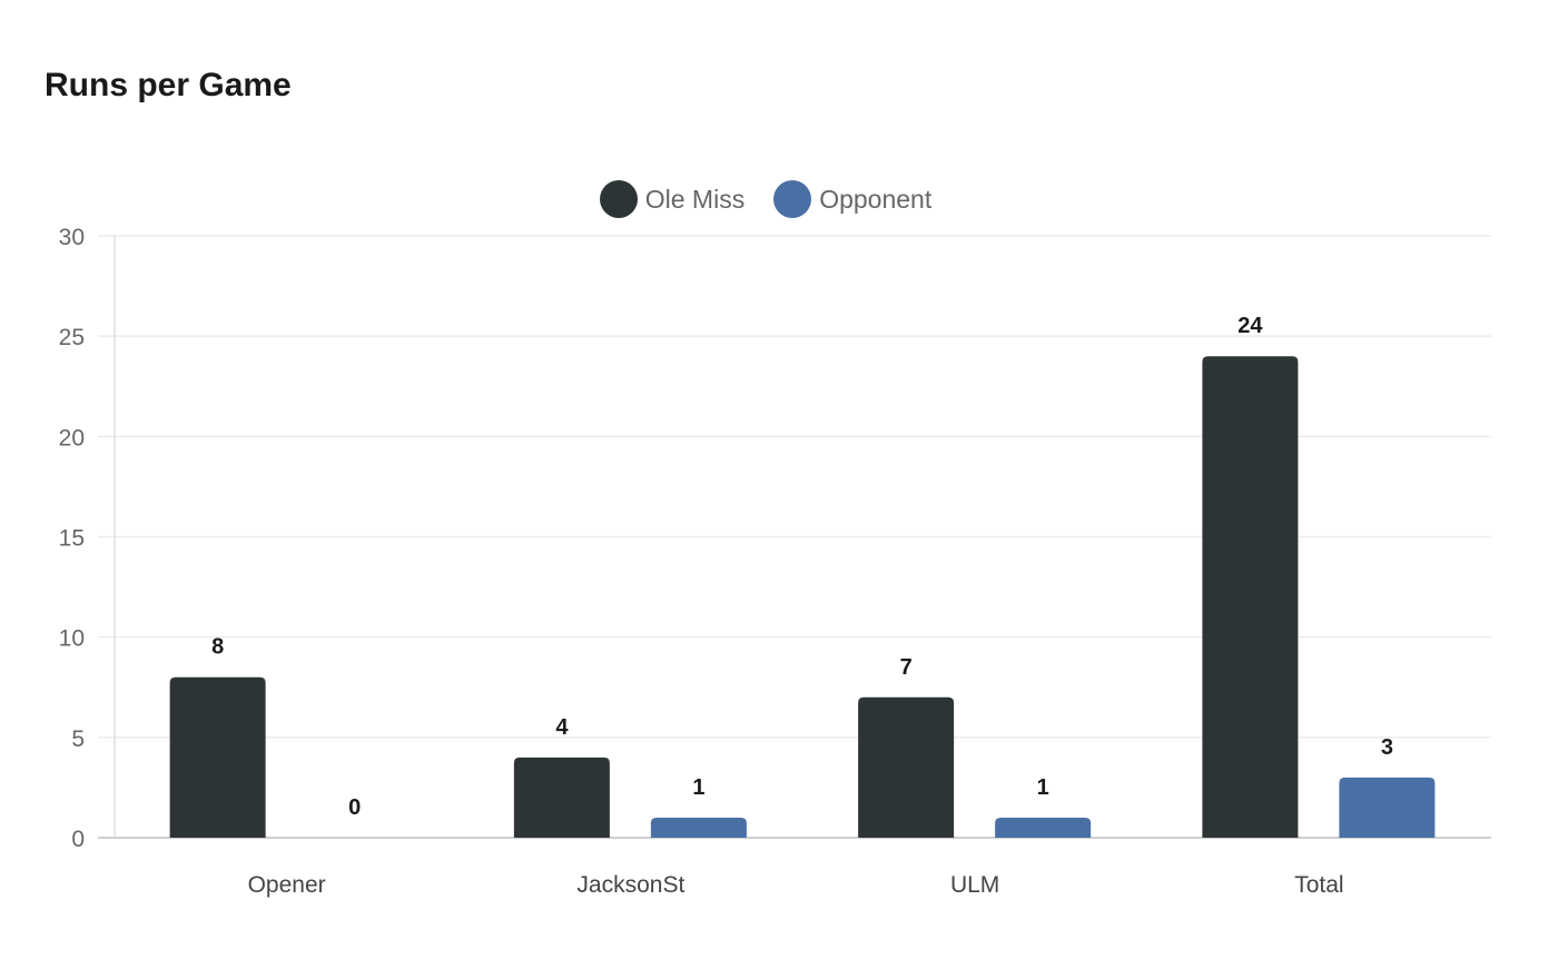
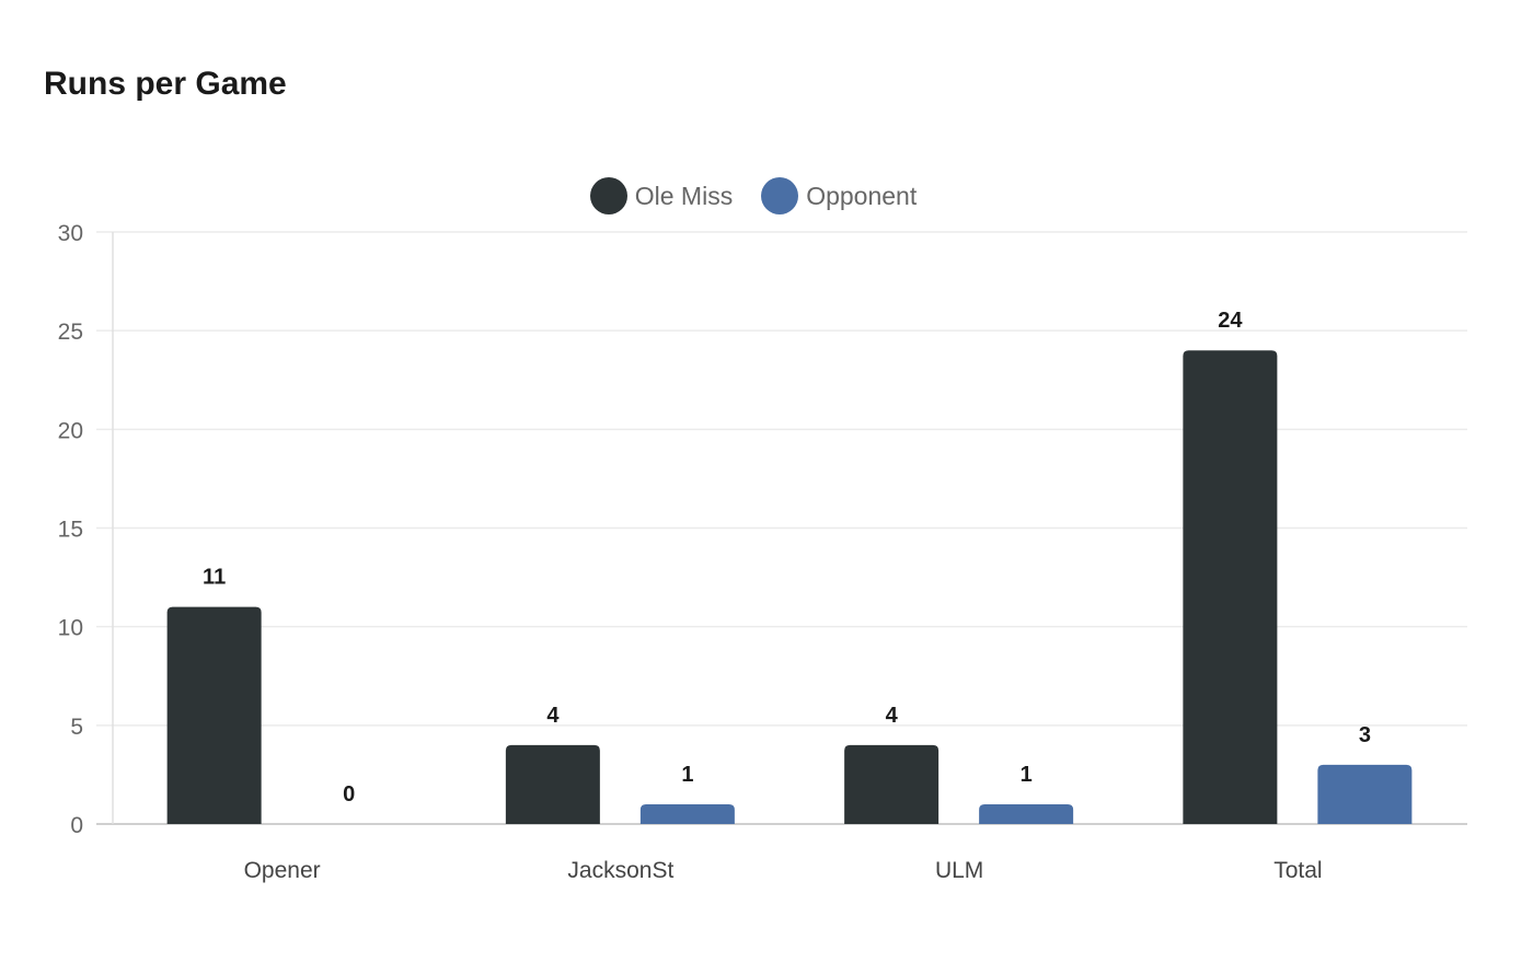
Ole Miss/Opener: 8 -> 11
Ole Miss/ULM: 7 -> 4
